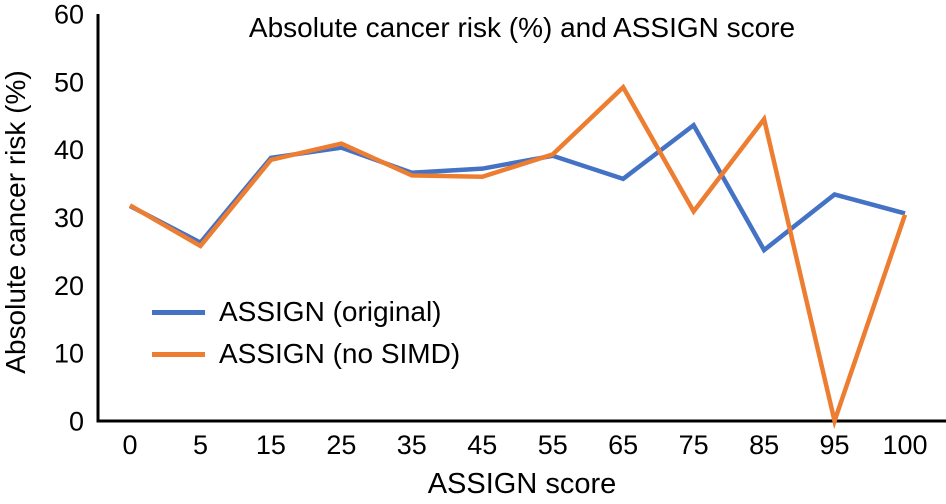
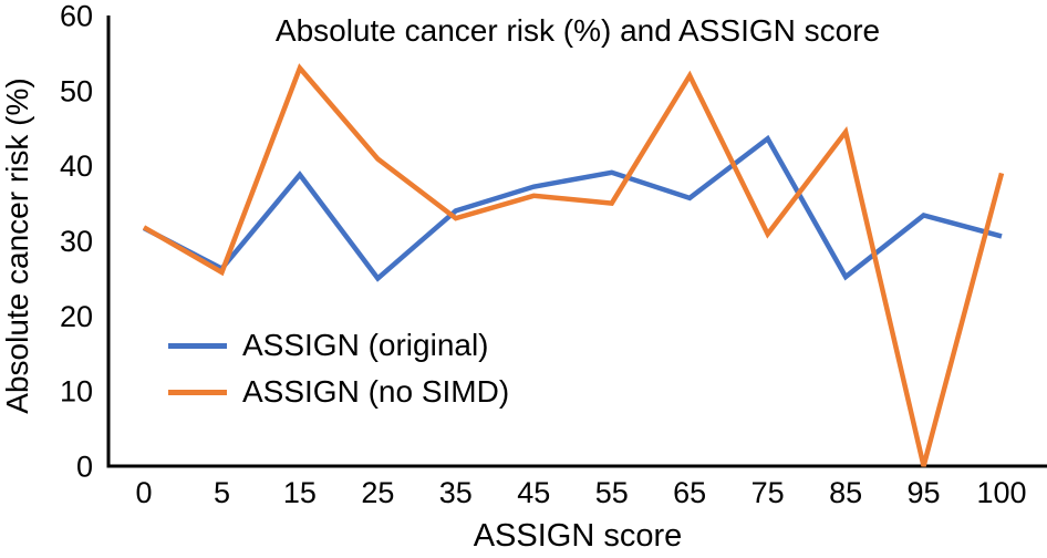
ASSIGN (no SIMD)/15: 38 -> 53
ASSIGN (original)/25: 40 -> 25
ASSIGN (original)/35: 37 -> 34
ASSIGN (no SIMD)/35: 36 -> 33
ASSIGN (no SIMD)/55: 39 -> 35
ASSIGN (no SIMD)/65: 49 -> 52
ASSIGN (no SIMD)/100: 30 -> 39
